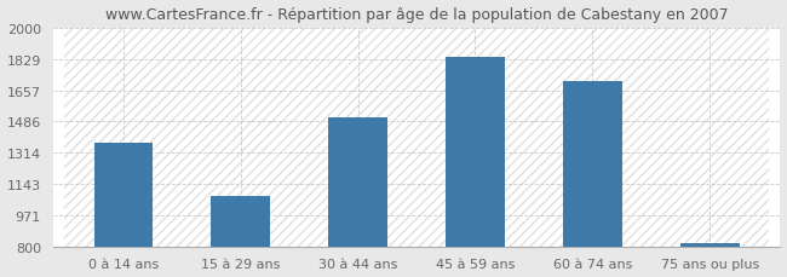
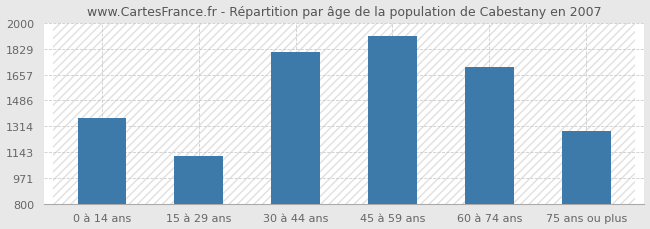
15 à 29 ans: 1080 -> 1120
30 à 44 ans: 1510 -> 1810
45 à 59 ans: 1840 -> 1910
75 ans ou plus: 820 -> 1280
